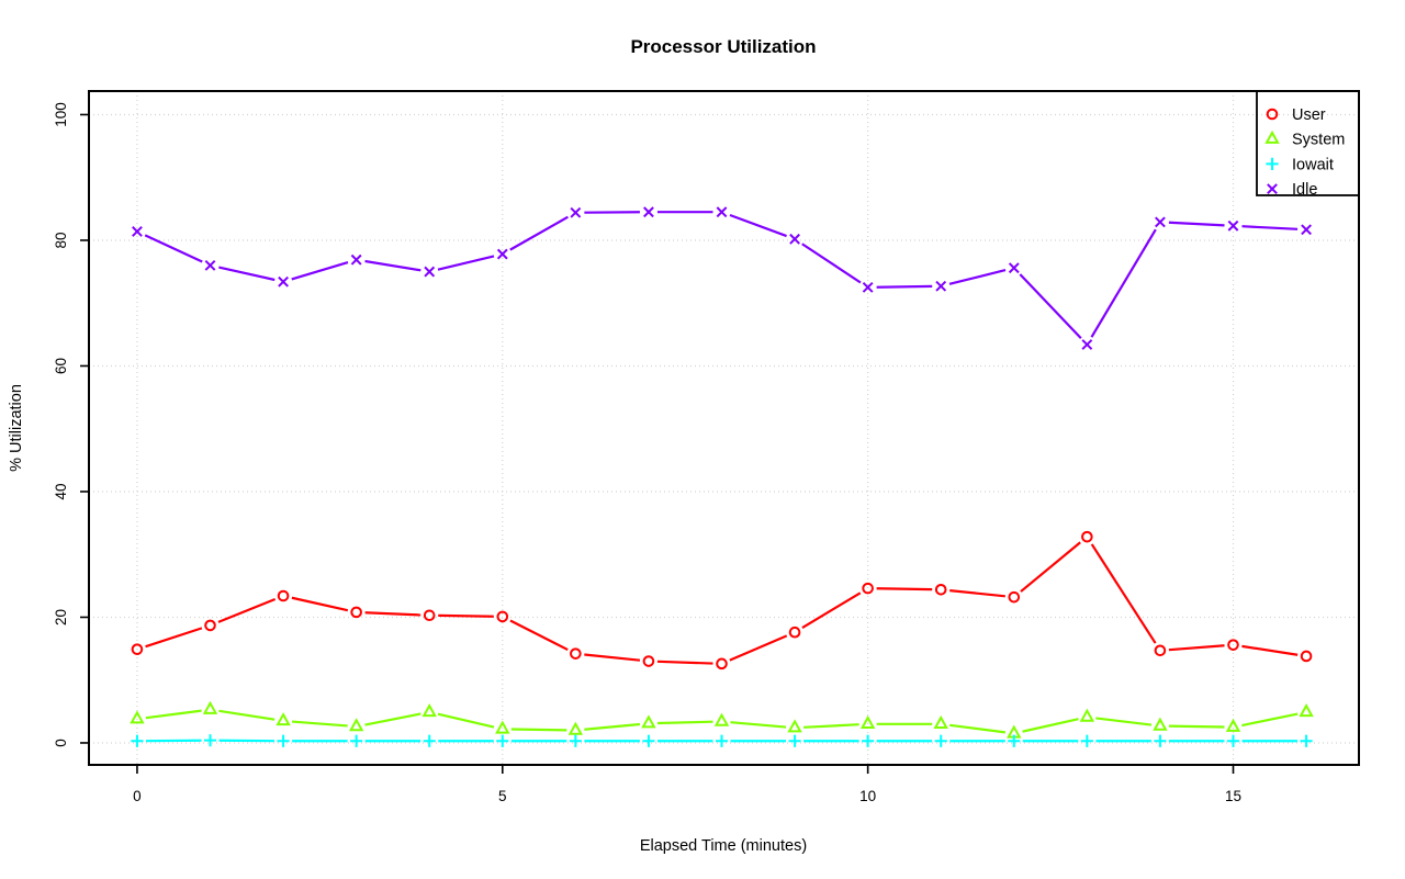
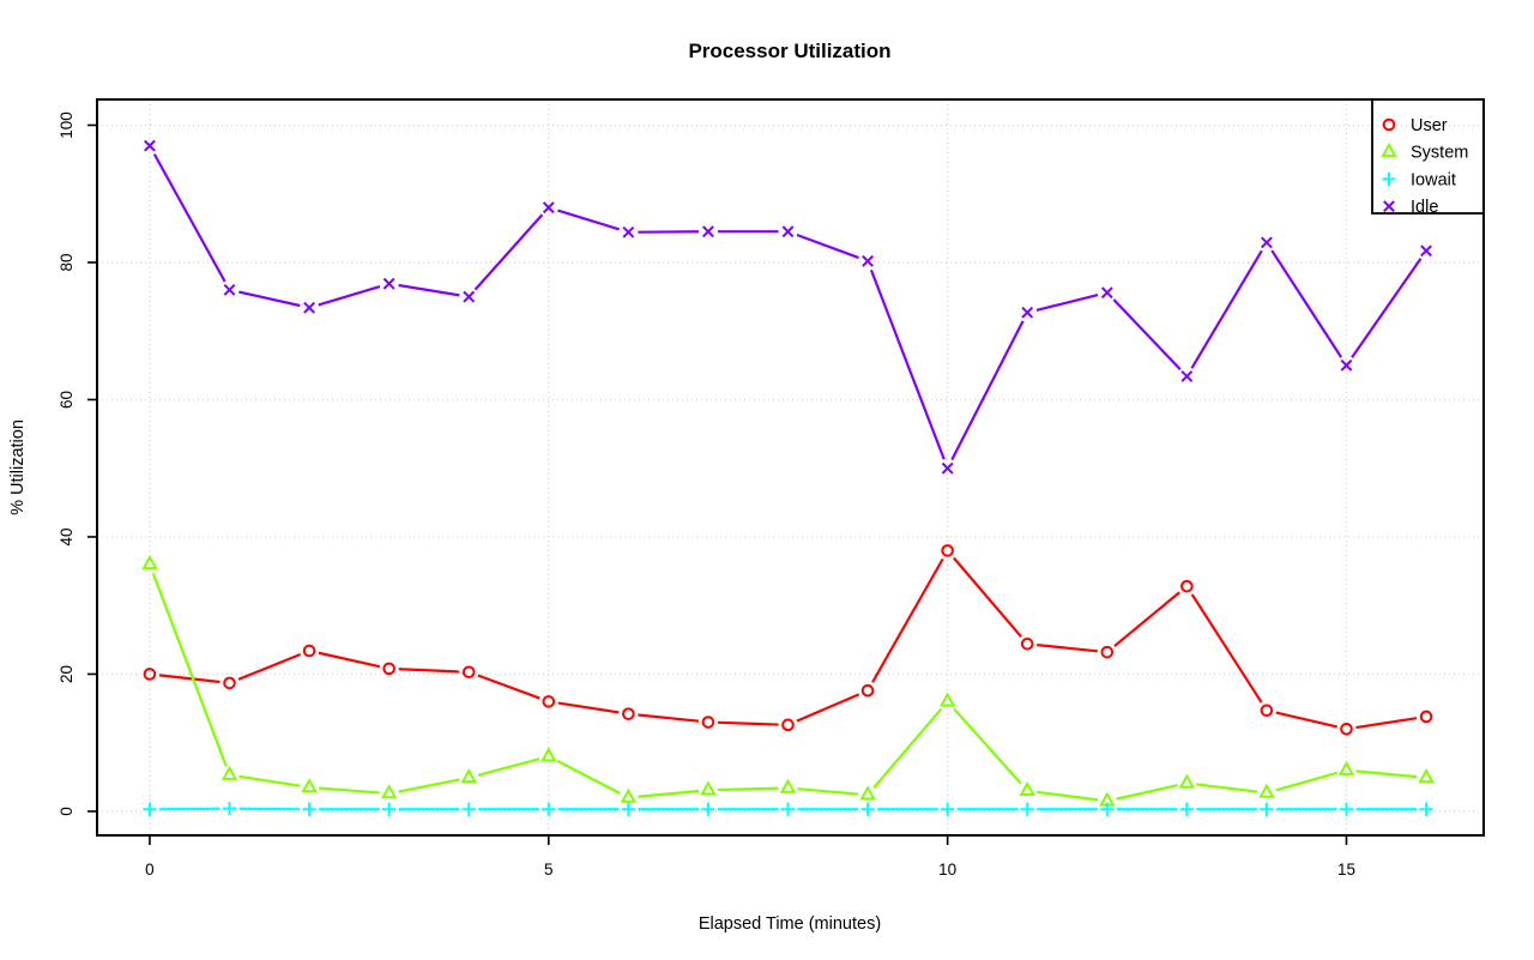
User/0: 15 -> 20
System/0: 4 -> 36
Idle/0: 81 -> 97
User/5: 20 -> 16
System/5: 2 -> 8
Idle/5: 78 -> 88
User/10: 25 -> 38
System/10: 3 -> 16
Idle/10: 72 -> 50
User/15: 16 -> 12
System/15: 2 -> 6
Idle/15: 82 -> 65
